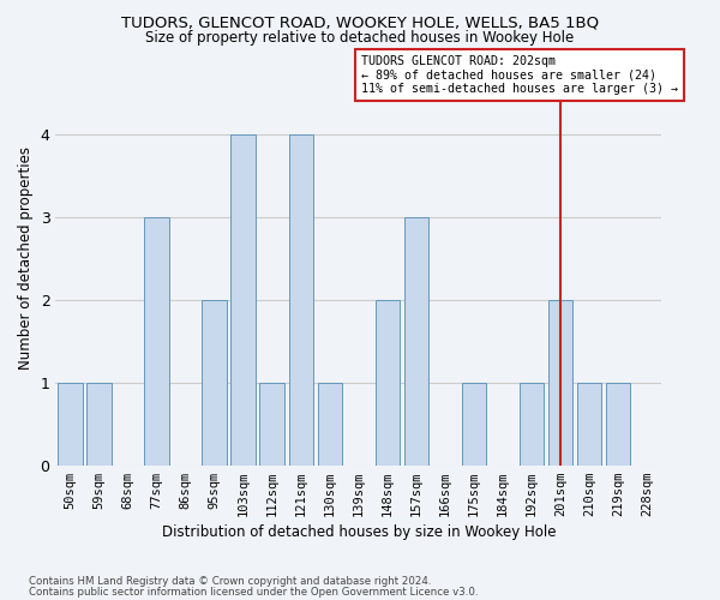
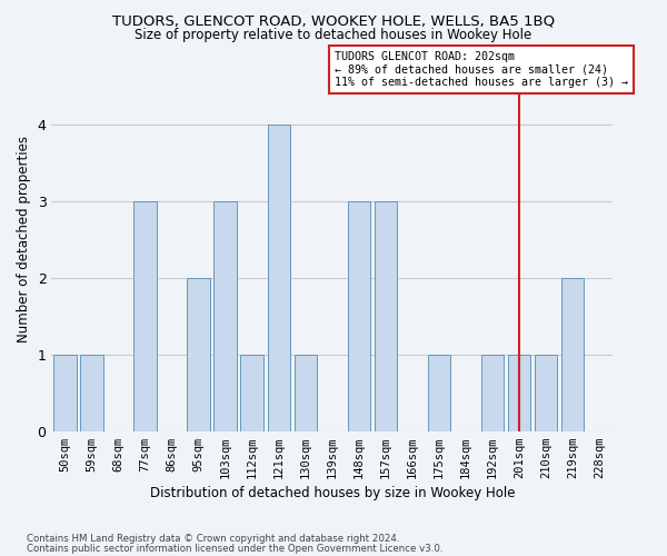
103sqm: 4 -> 3
148sqm: 2 -> 3
201sqm: 2 -> 1
219sqm: 1 -> 2
